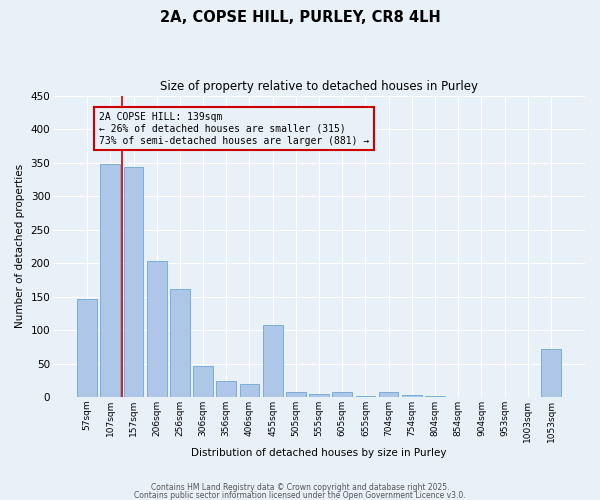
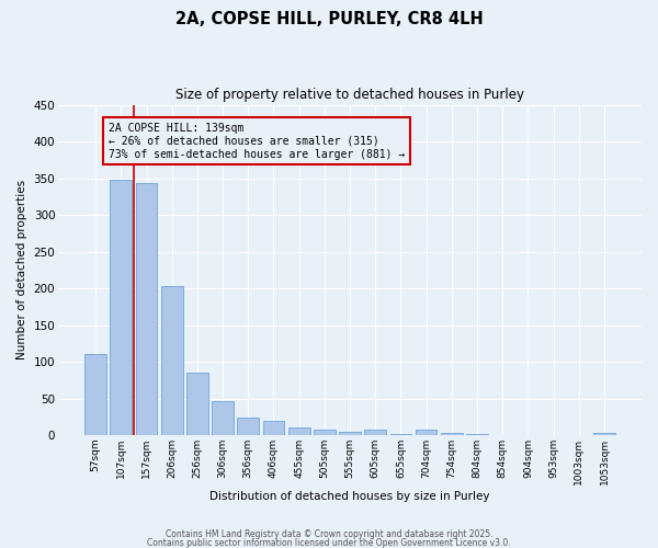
57sqm: 146 -> 110
256sqm: 162 -> 85
455sqm: 108 -> 10
1053sqm: 72 -> 3
